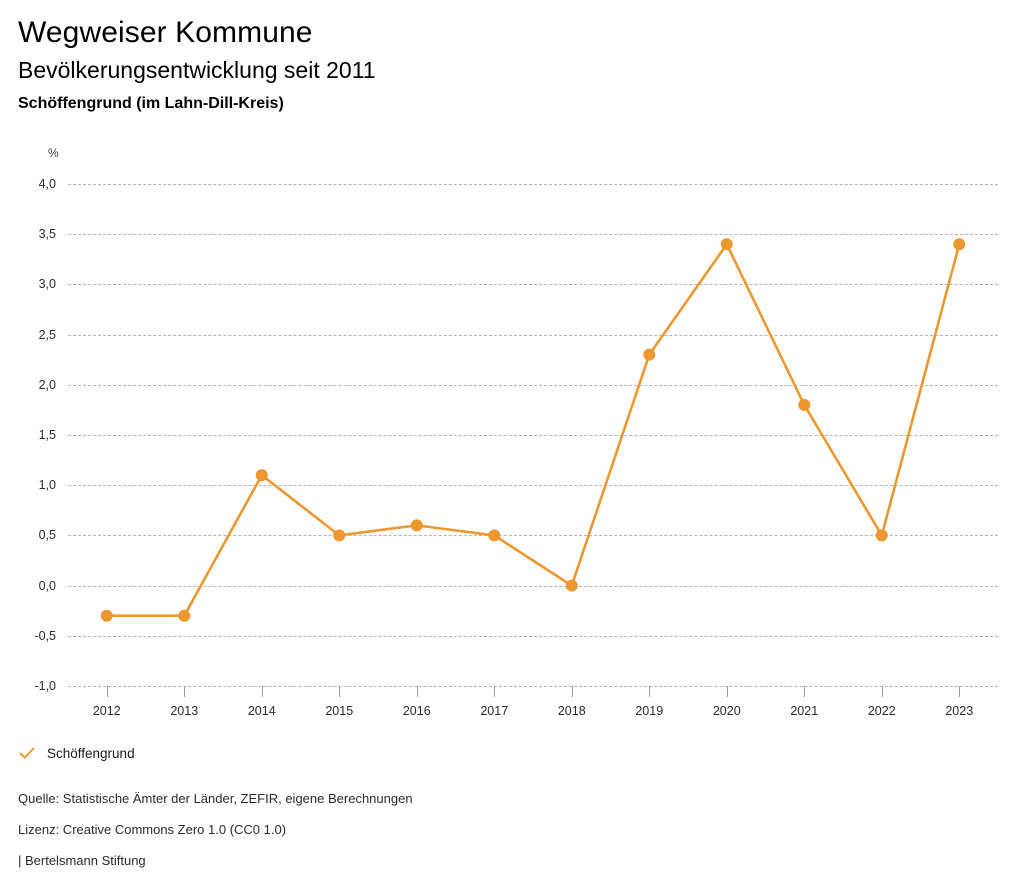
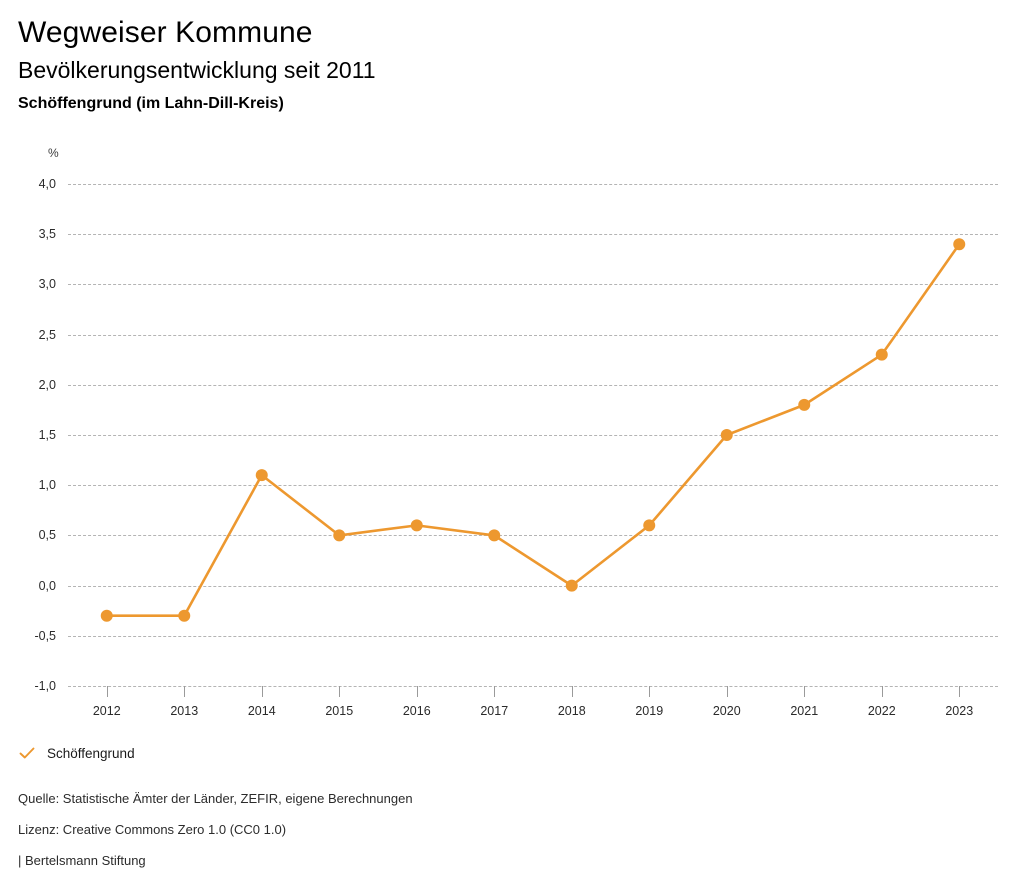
2019: 2,3 -> 0,6
2020: 3,4 -> 1,5
2022: 0,5 -> 2,3
